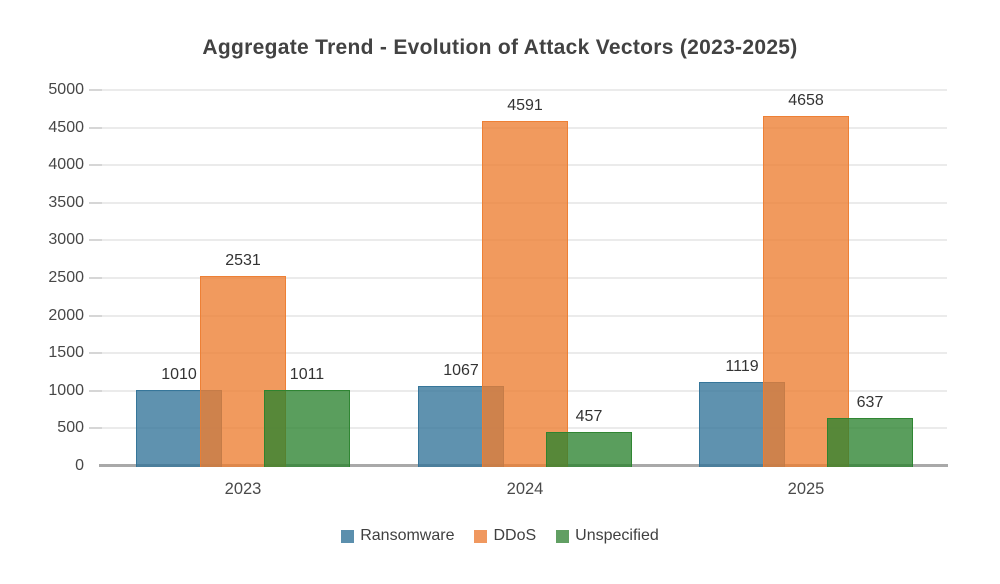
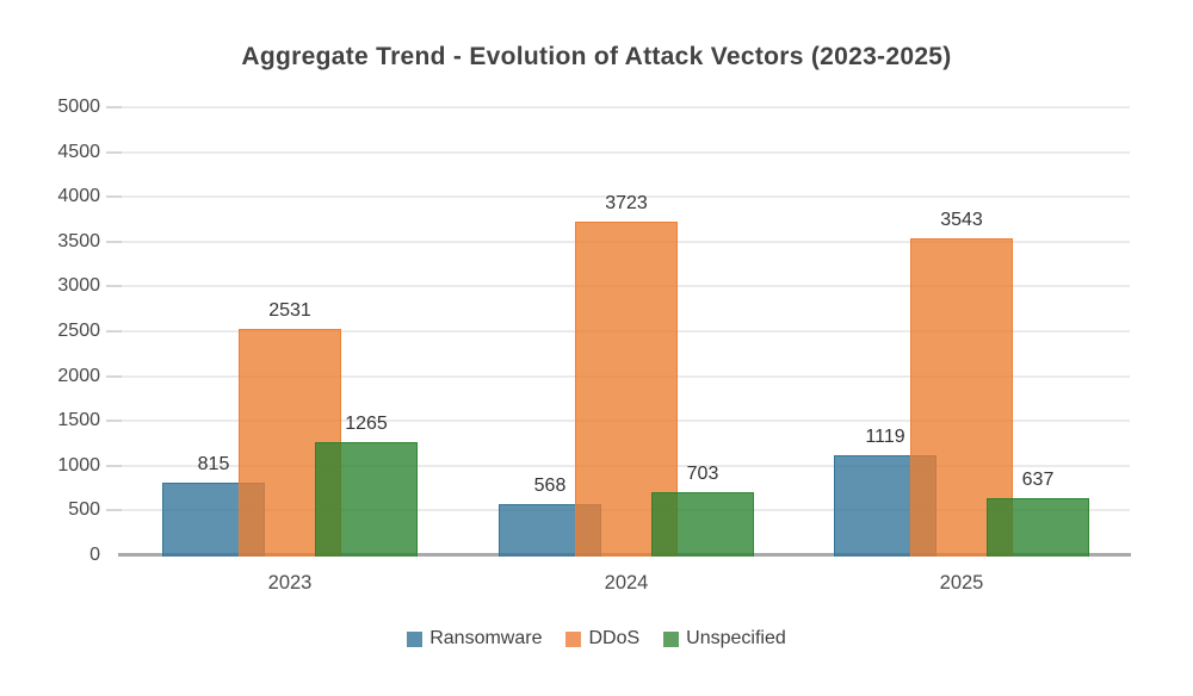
Ransomware/2023: 1010 -> 815
Unspecified/2023: 1011 -> 1265
Ransomware/2024: 1067 -> 568
DDoS/2024: 4591 -> 3723
Unspecified/2024: 457 -> 703
DDoS/2025: 4658 -> 3543
